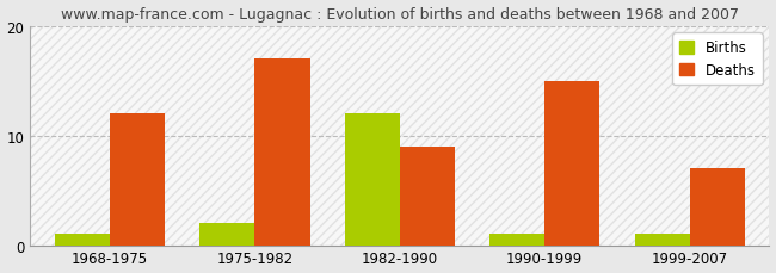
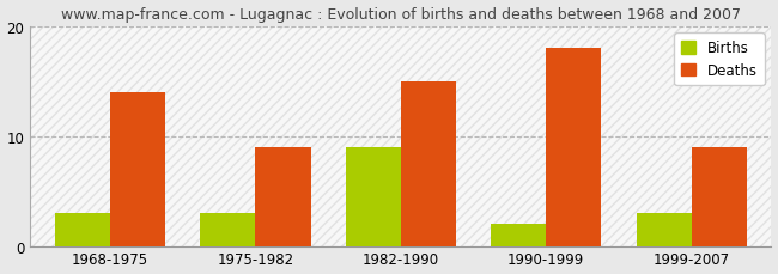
Births/1968-1975: 1 -> 3
Deaths/1968-1975: 12 -> 14
Births/1975-1982: 2 -> 3
Deaths/1975-1982: 17 -> 9
Births/1982-1990: 12 -> 9
Deaths/1982-1990: 9 -> 15
Births/1990-1999: 1 -> 2
Deaths/1990-1999: 15 -> 18
Births/1999-2007: 1 -> 3
Deaths/1999-2007: 7 -> 9
